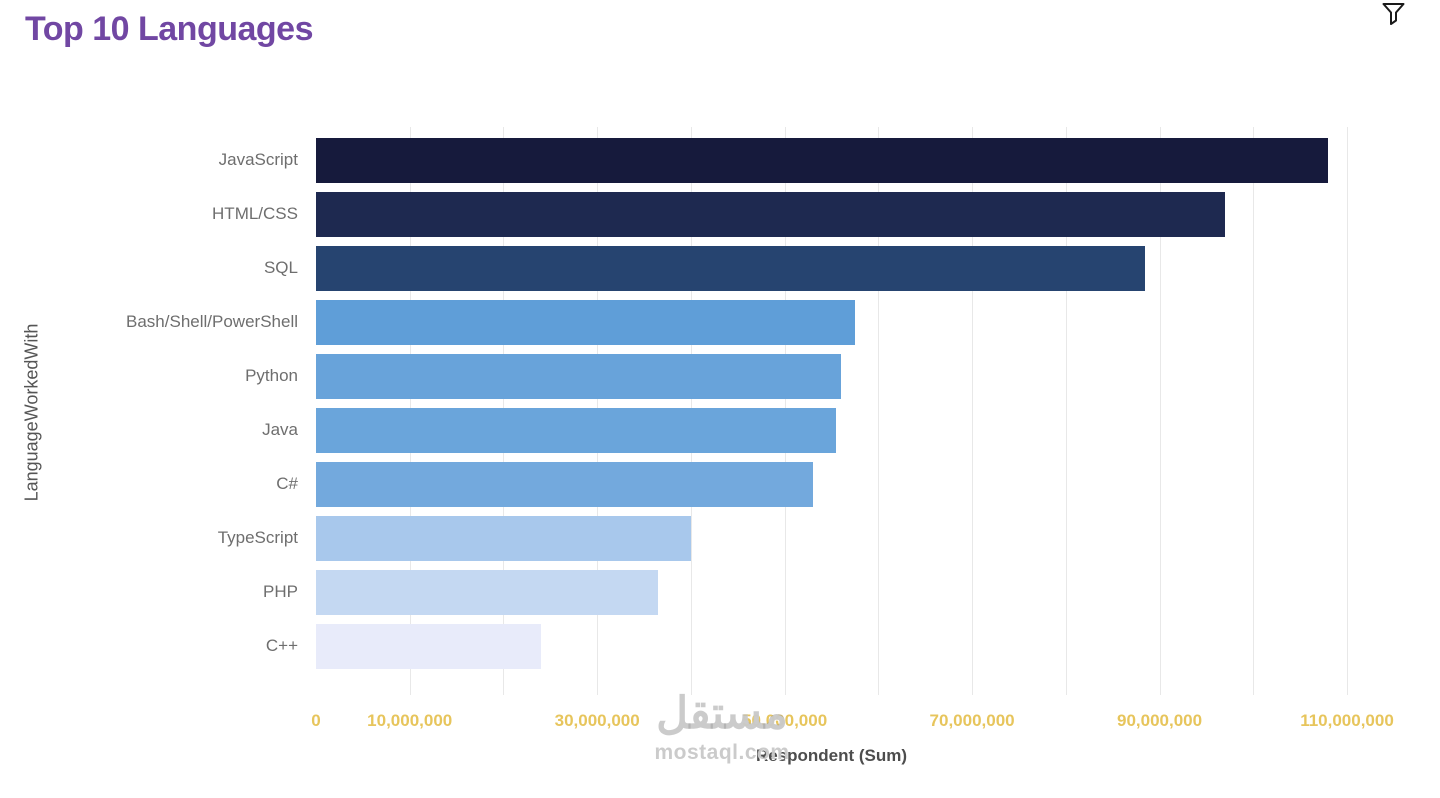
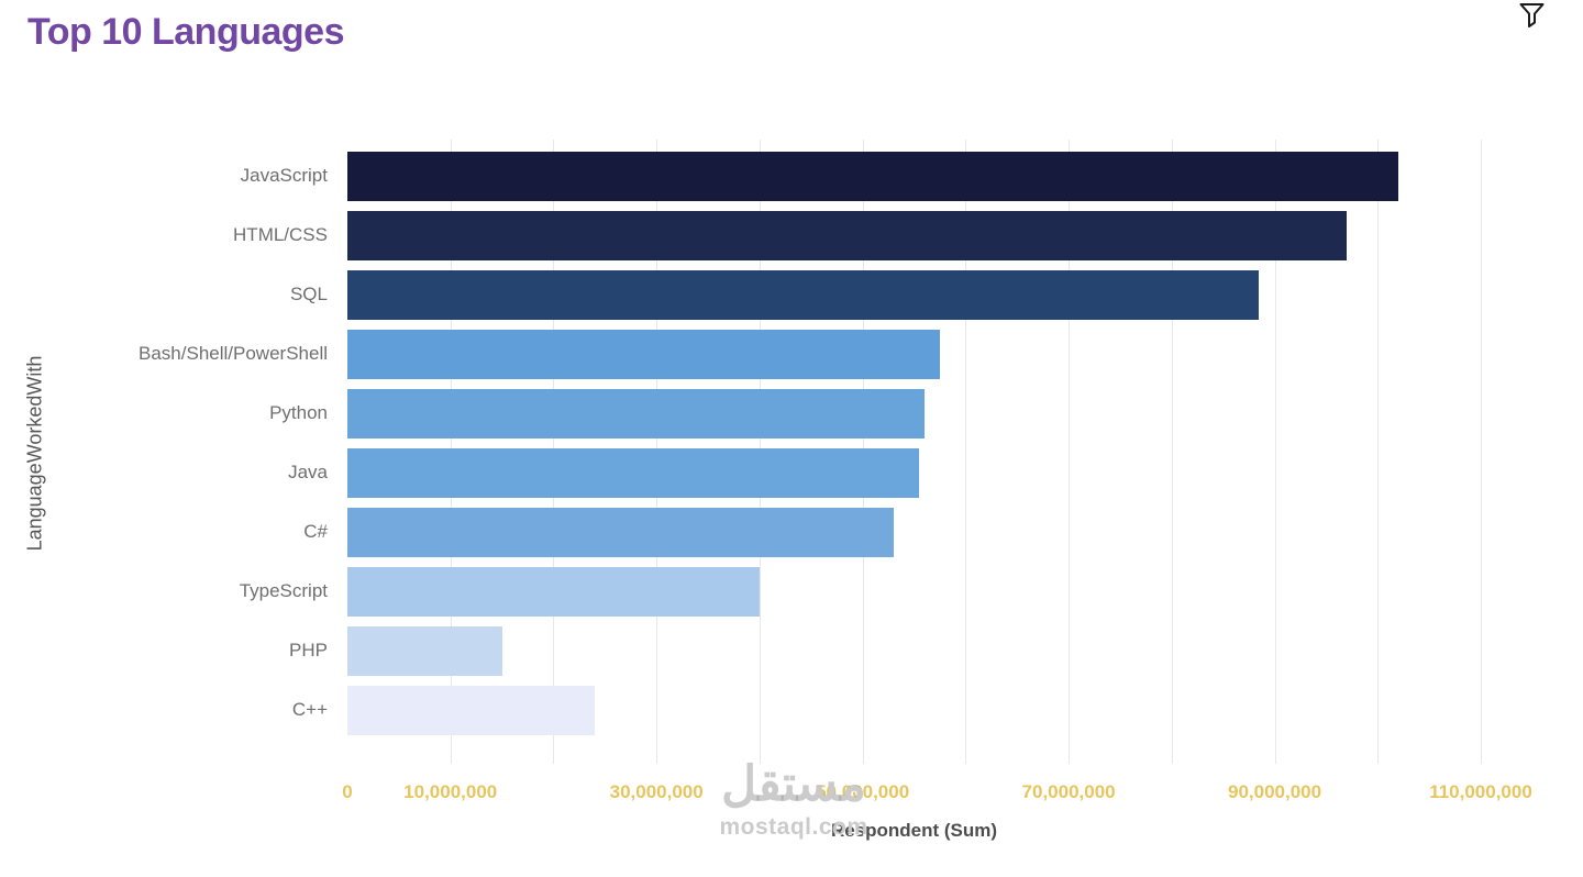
JavaScript: 108000000 -> 102000000
PHP: 36000000 -> 15000000
